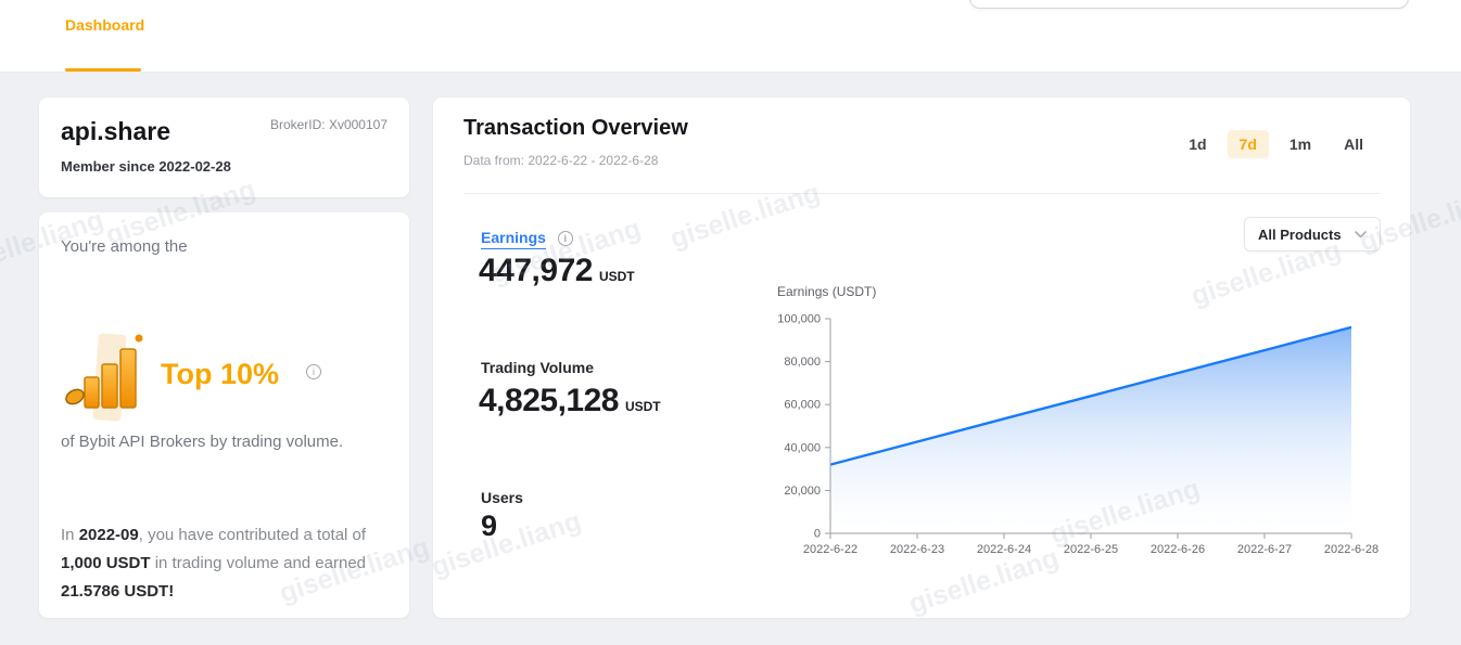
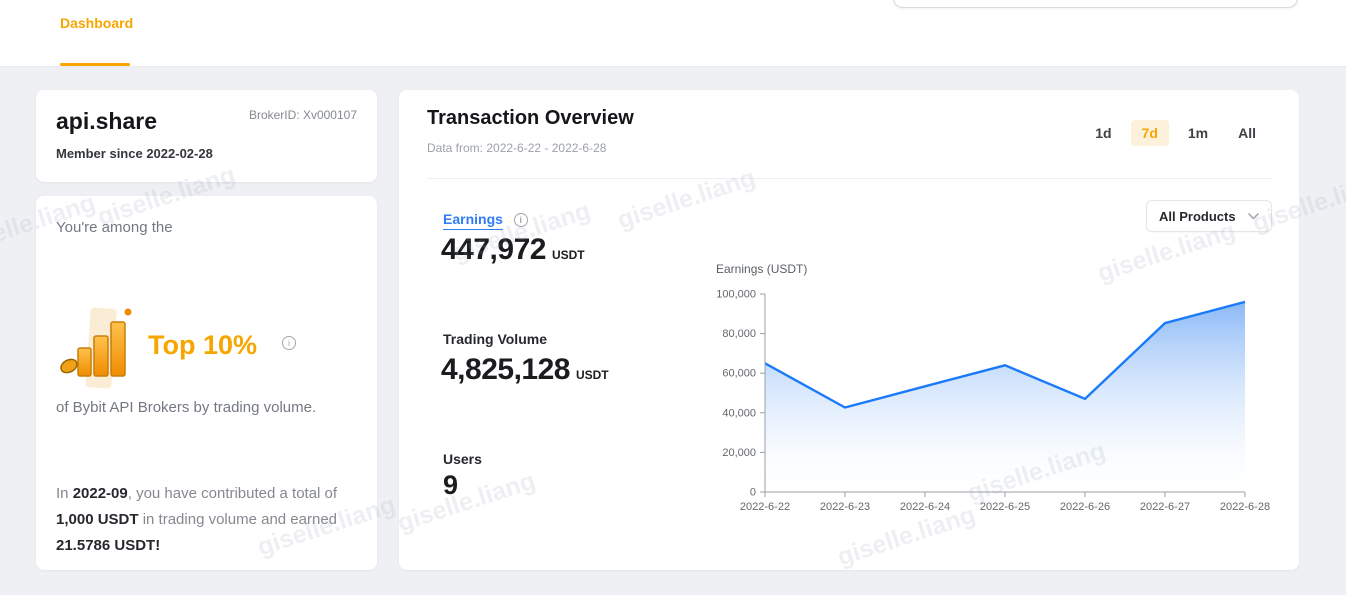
2022-6-22: 32000 -> 65000
2022-6-26: 75000 -> 47000
